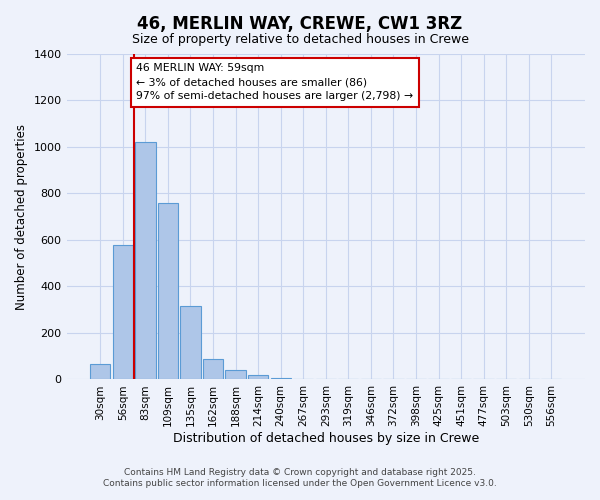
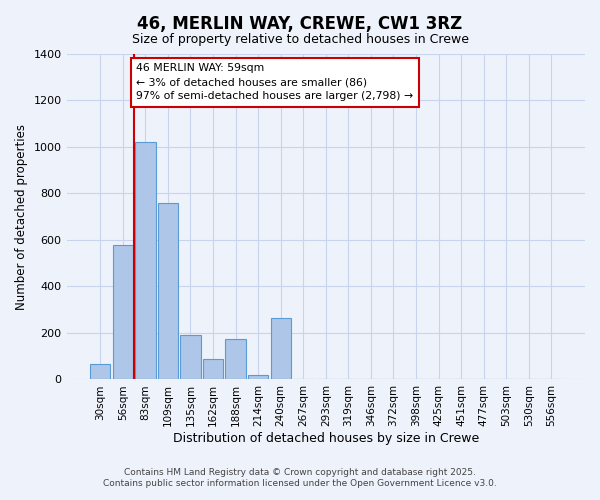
135sqm: 315 -> 190
188sqm: 40 -> 175
240sqm: 5 -> 265
